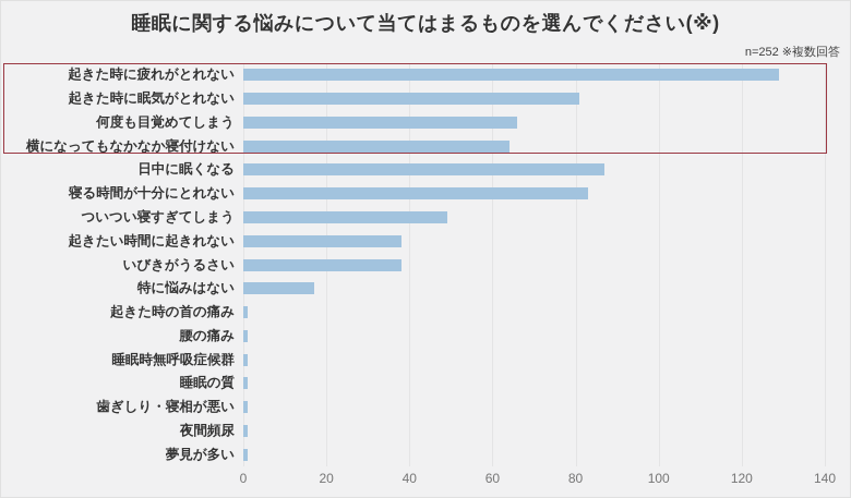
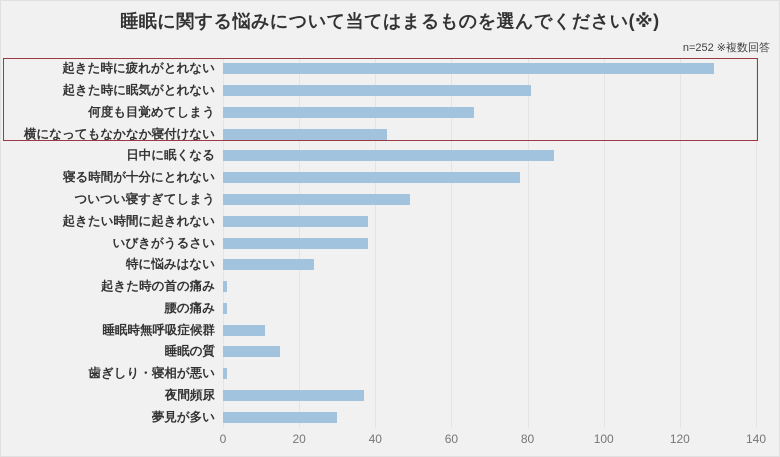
横になってもなかなか寝付けない: 64 -> 43
寝る時間が十分にとれない: 83 -> 78
特に悩みはない: 17 -> 24
睡眠時無呼吸症候群: 1 -> 11
睡眠の質: 1 -> 15
夜間頻尿: 1 -> 37
夢見が多い: 1 -> 30
